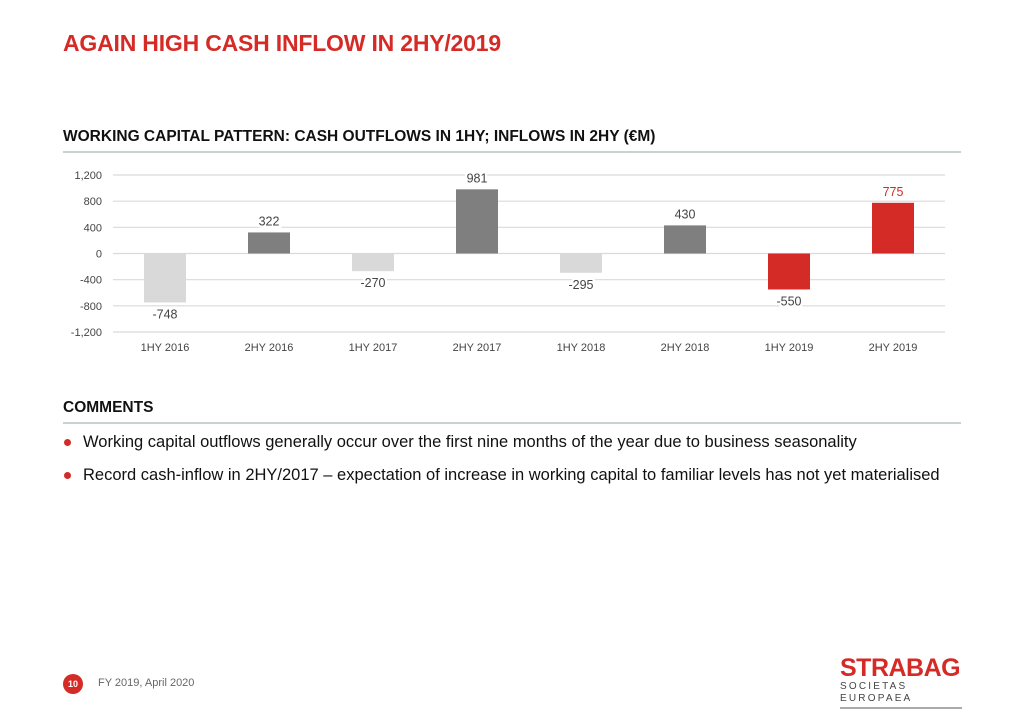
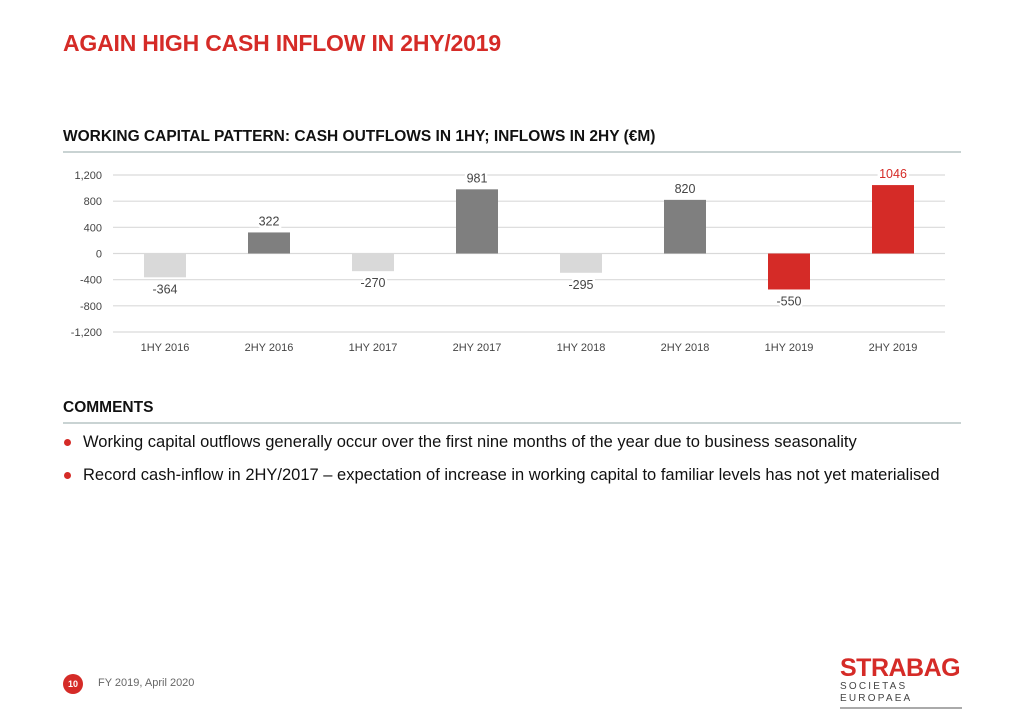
1HY 2016: -748 -> -364
2HY 2018: 430 -> 820
2HY 2019: 775 -> 1046
